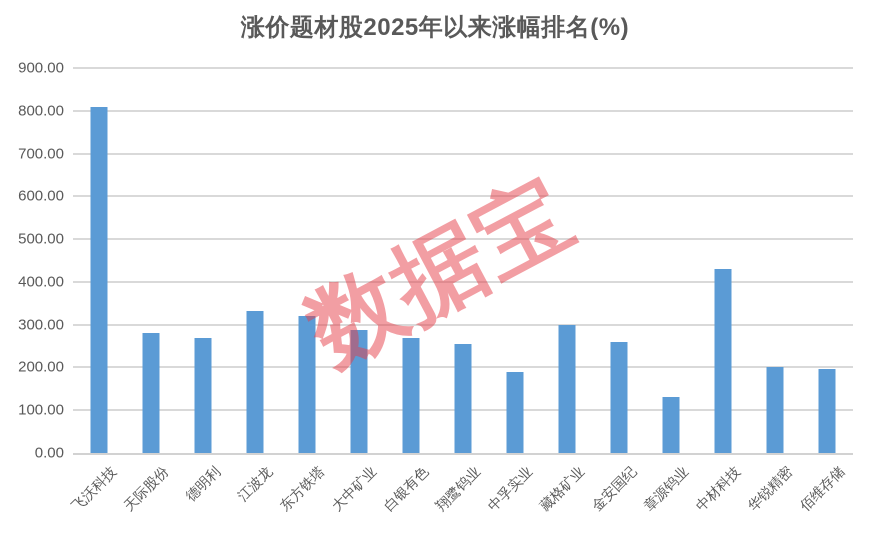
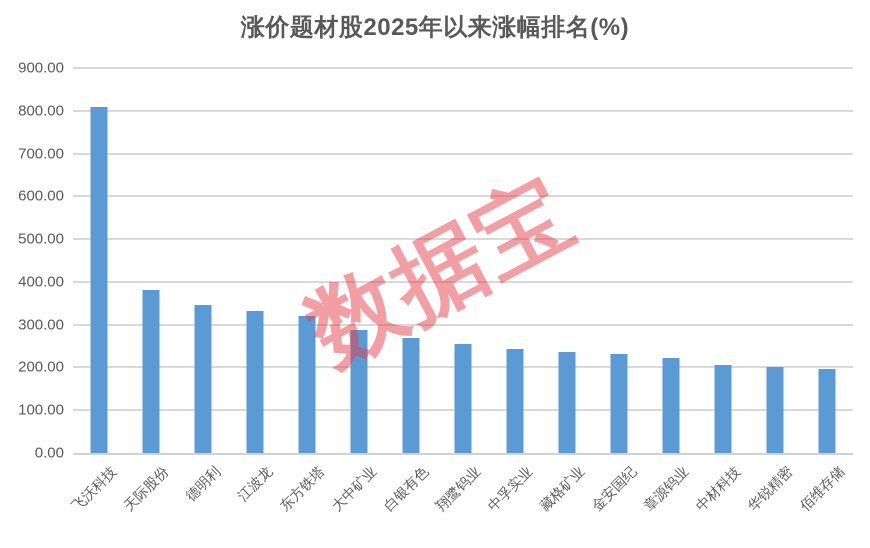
天际股份: 280 -> 380
德明利: 270 -> 350
中孚实业: 190 -> 240
藏格矿业: 300 -> 240
金安国纪: 260 -> 230
章源钨业: 130 -> 220
中材科技: 430 -> 210
